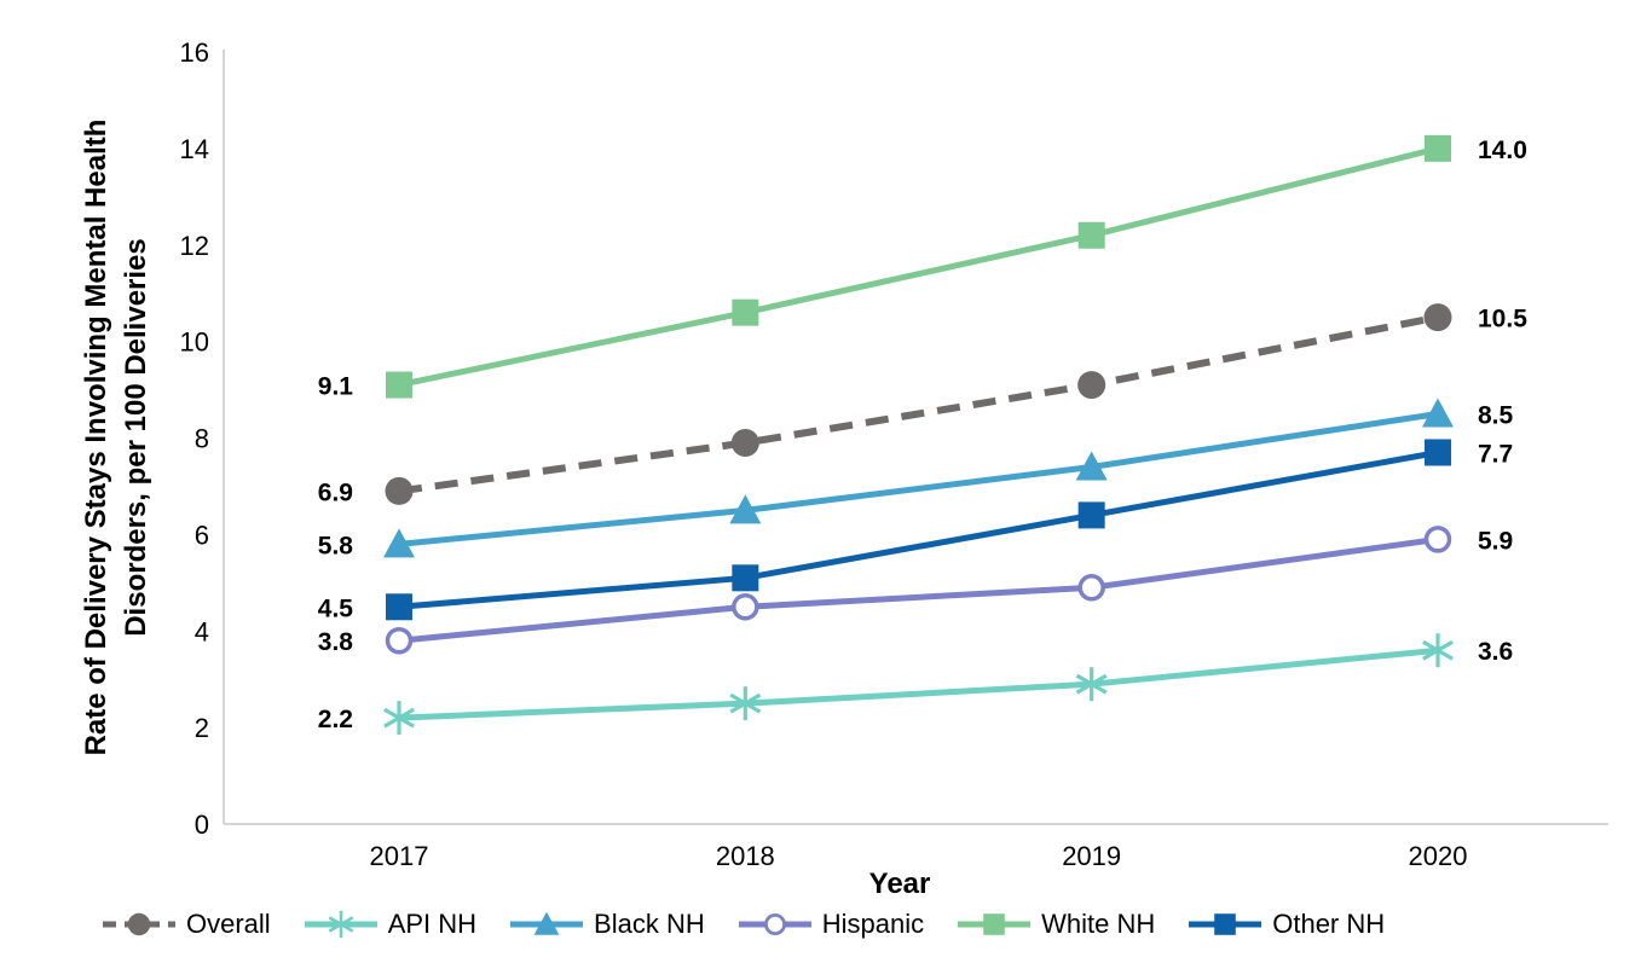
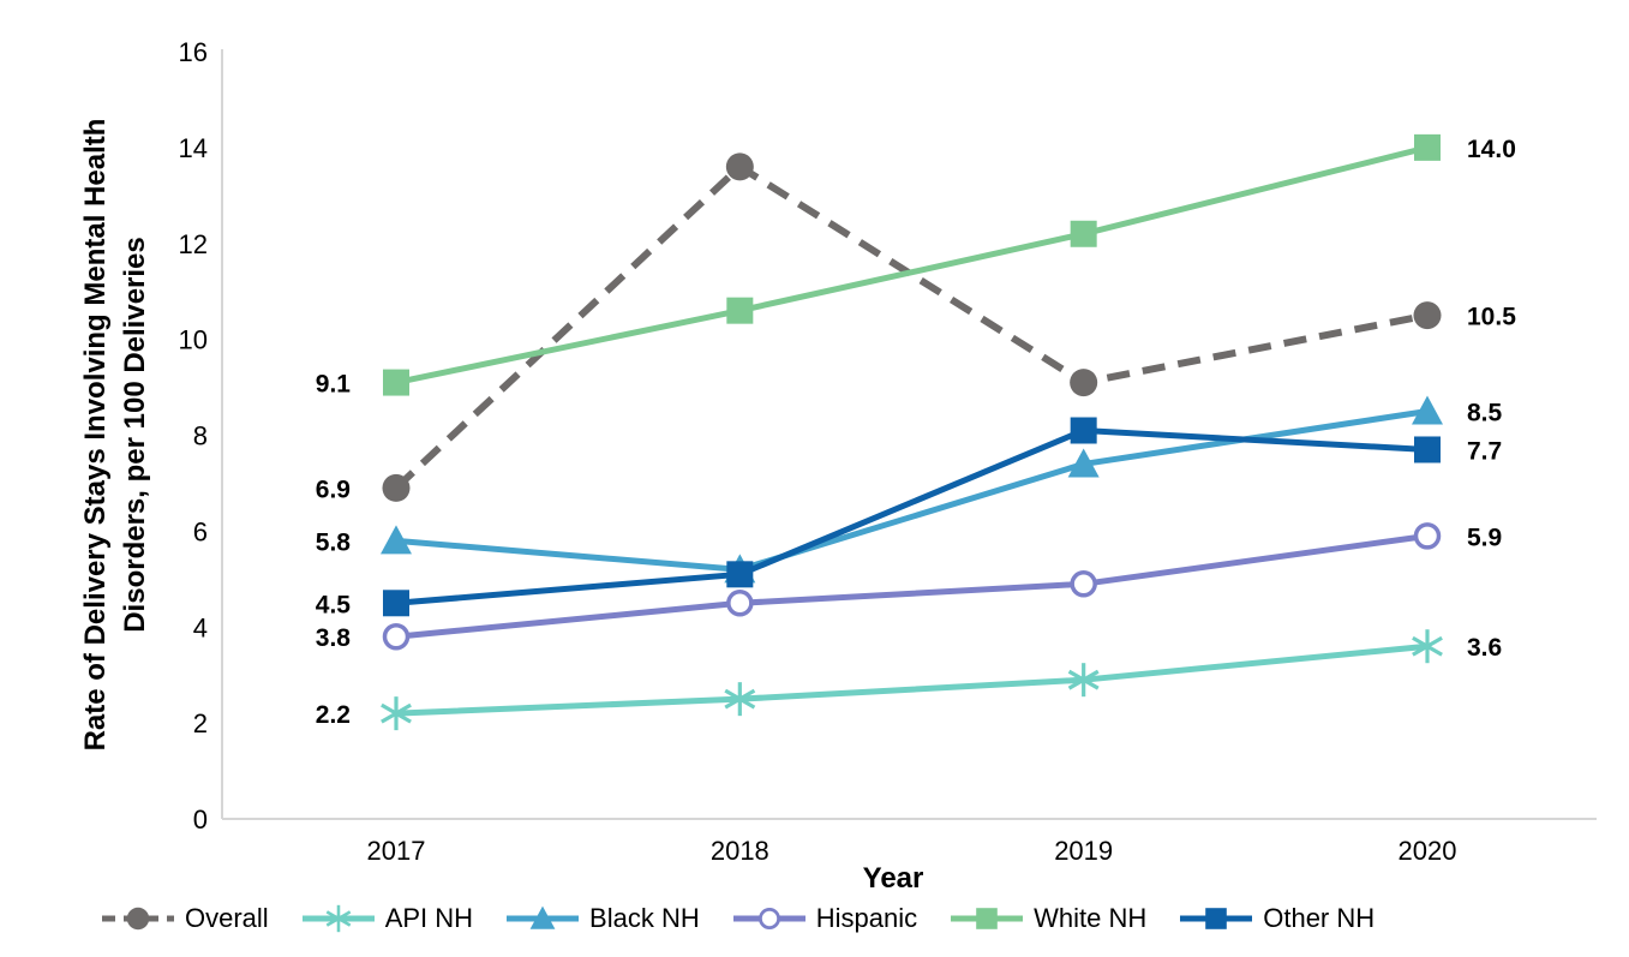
Overall/2018: 7.9 -> 13.6
Black NH/2018: 6.5 -> 5.2
Other NH/2019: 6.4 -> 8.1
